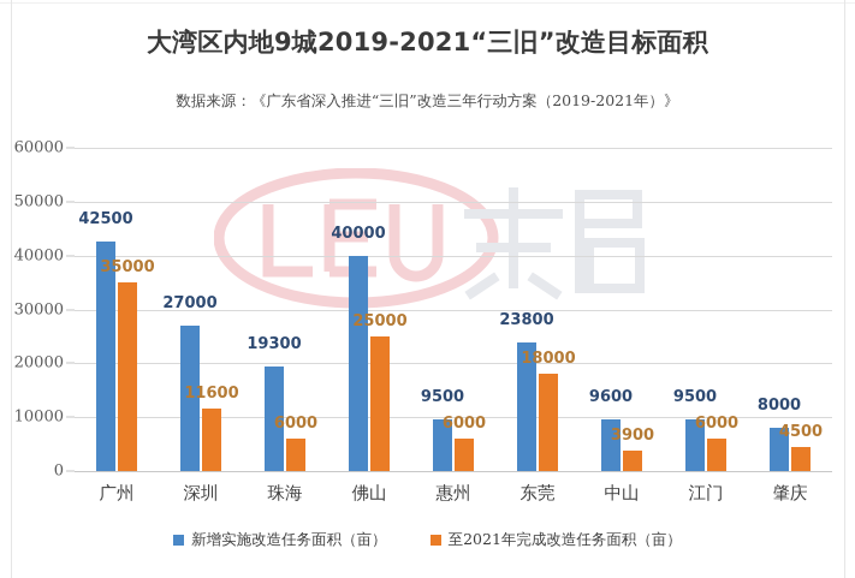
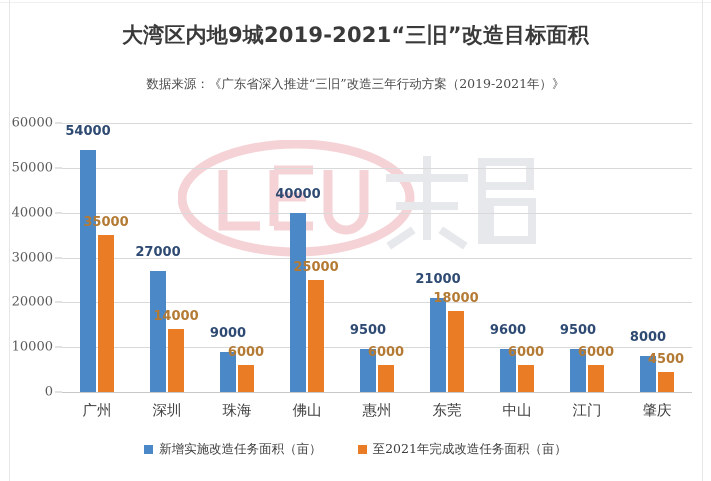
新增实施改造任务面积（亩）/广州: 42500 -> 54000
至2021年完成改造任务面积（亩）/深圳: 11600 -> 14000
新增实施改造任务面积（亩）/珠海: 19300 -> 9000
新增实施改造任务面积（亩）/东莞: 23800 -> 21000
至2021年完成改造任务面积（亩）/中山: 3900 -> 6000
